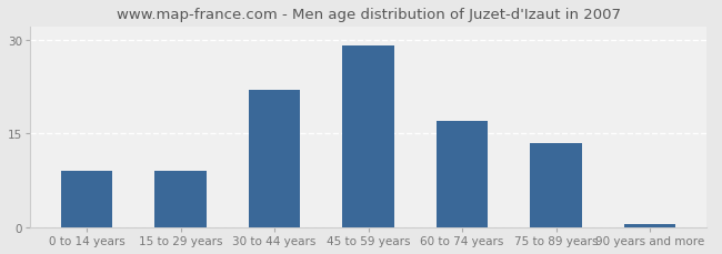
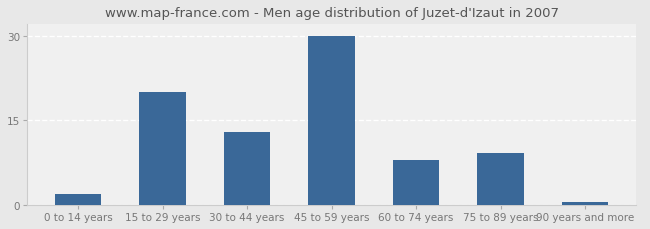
0 to 14 years: 9.0 -> 2.0
15 to 29 years: 9.0 -> 20.0
30 to 44 years: 22.0 -> 13.0
45 to 59 years: 29.0 -> 30.0
60 to 74 years: 17.0 -> 8.0
75 to 89 years: 13.5 -> 9.2
